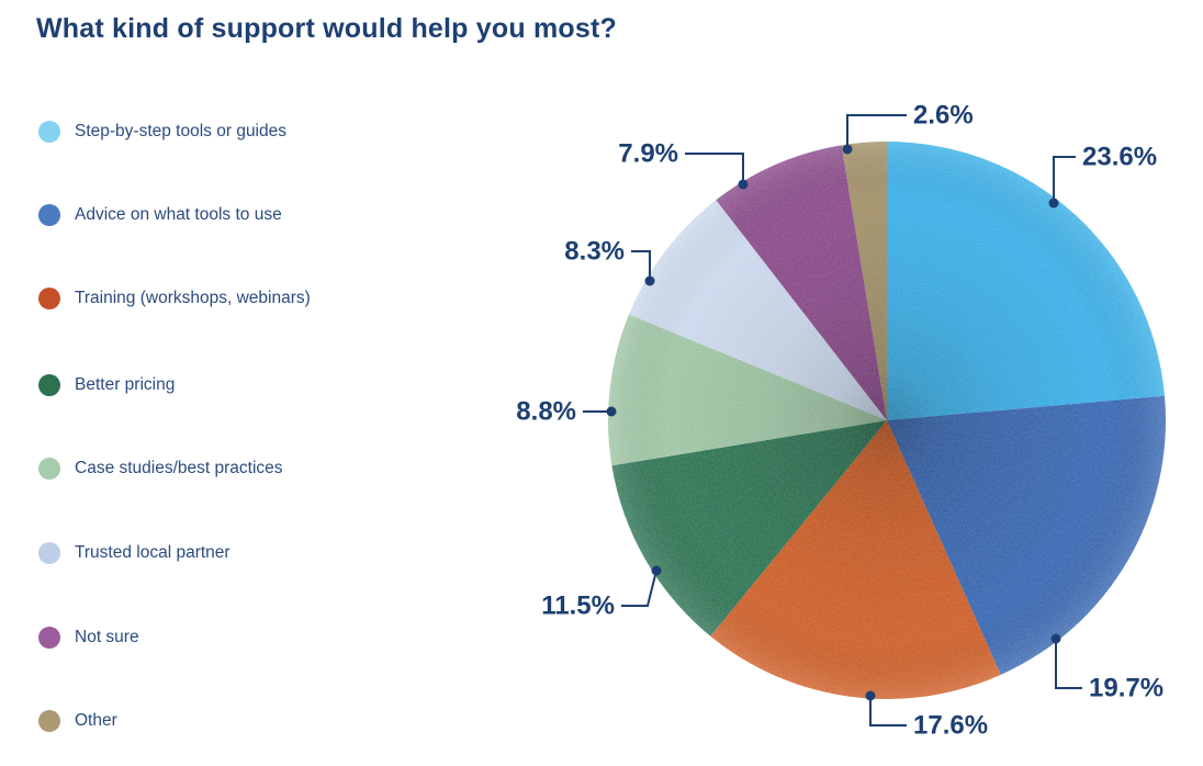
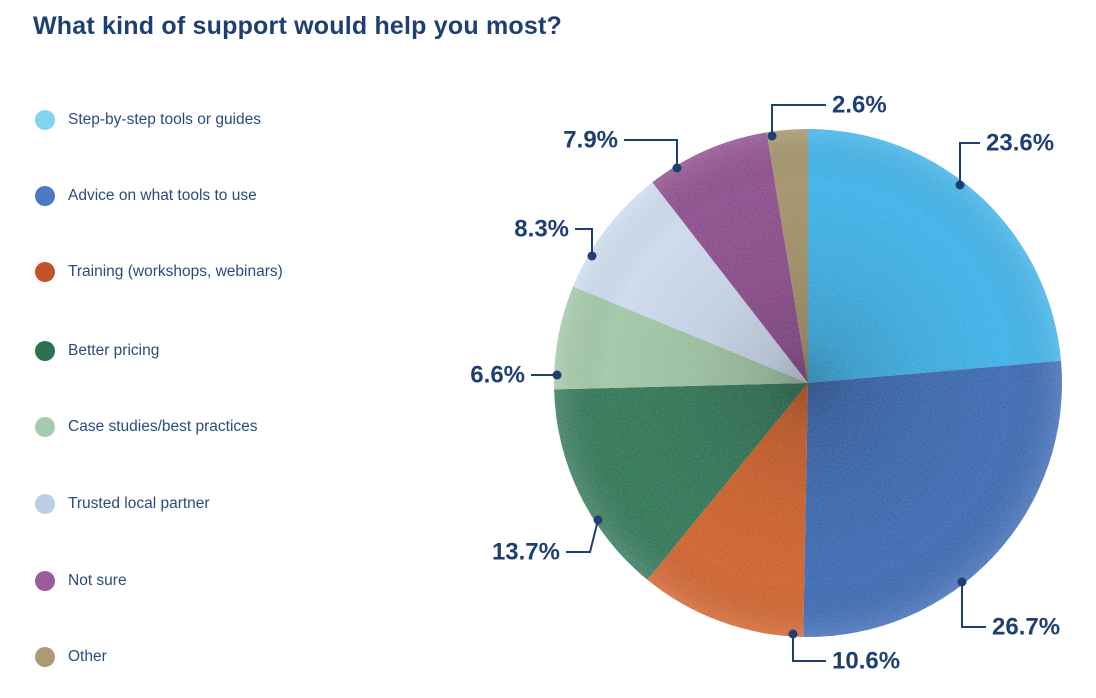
Advice on what tools to use: 19.7% -> 26.7%
Training (workshops, webinars): 17.6% -> 10.6%
Better pricing: 11.5% -> 13.7%
Case studies/best practices: 8.8% -> 6.6%
